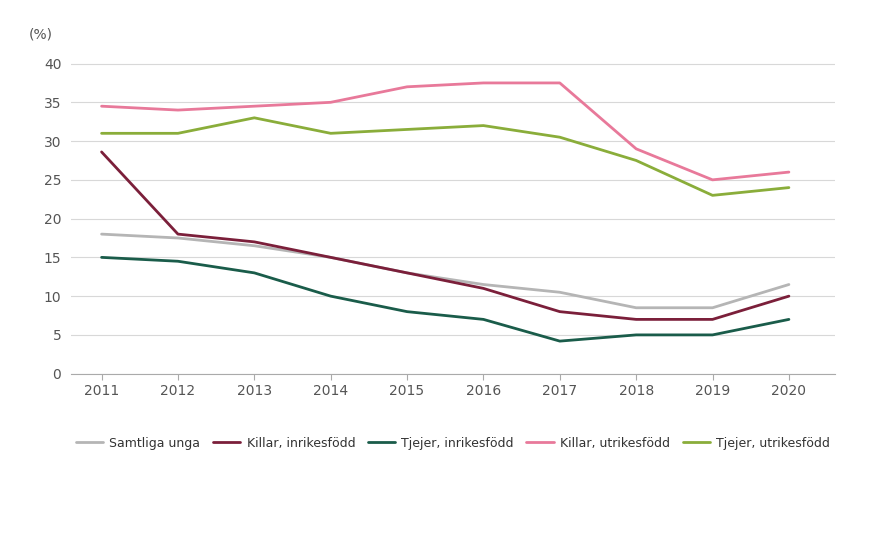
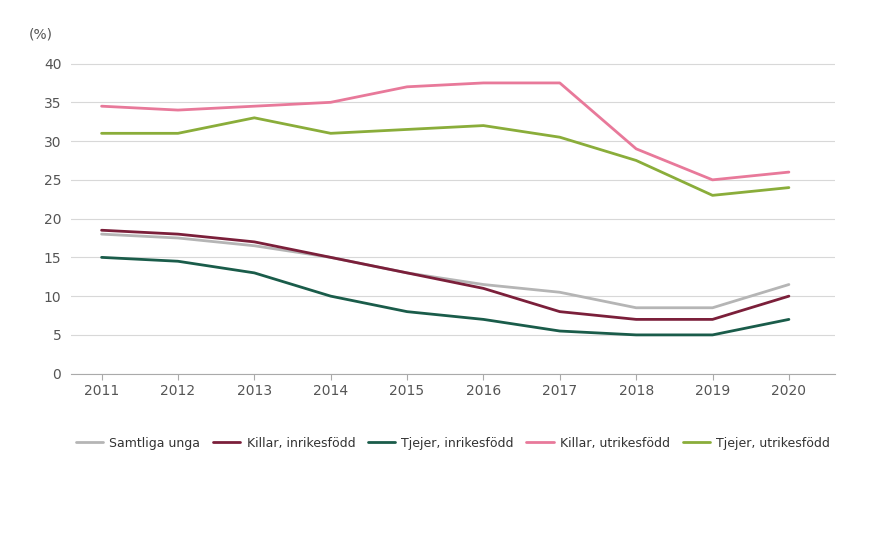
Killar, inrikesfödd/2011: 28.6 -> 18.5
Tjejer, inrikesfödd/2017: 4.2 -> 5.5
